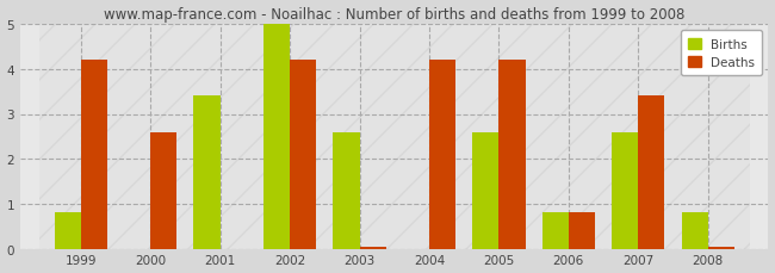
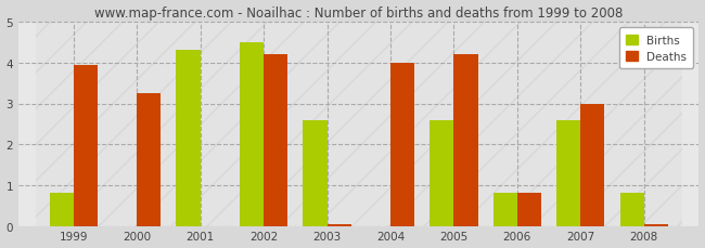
Deaths/1999: 4.20 -> 3.95
Deaths/2000: 2.60 -> 3.25
Births/2001: 3.4 -> 4.3
Births/2002: 5.0 -> 4.5
Deaths/2004: 4.20 -> 4.00
Deaths/2007: 3.40 -> 3.00
